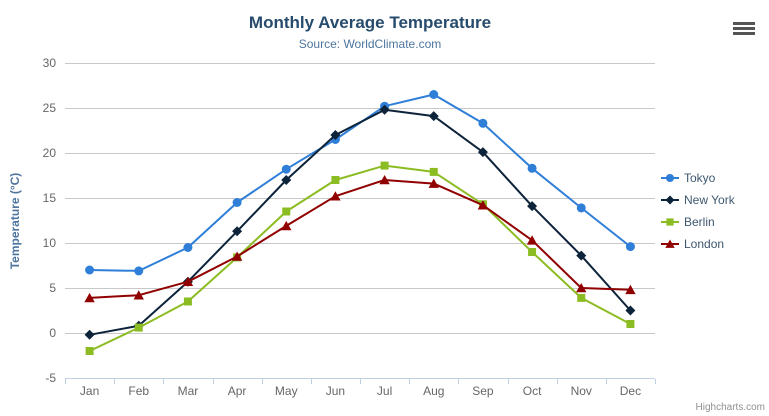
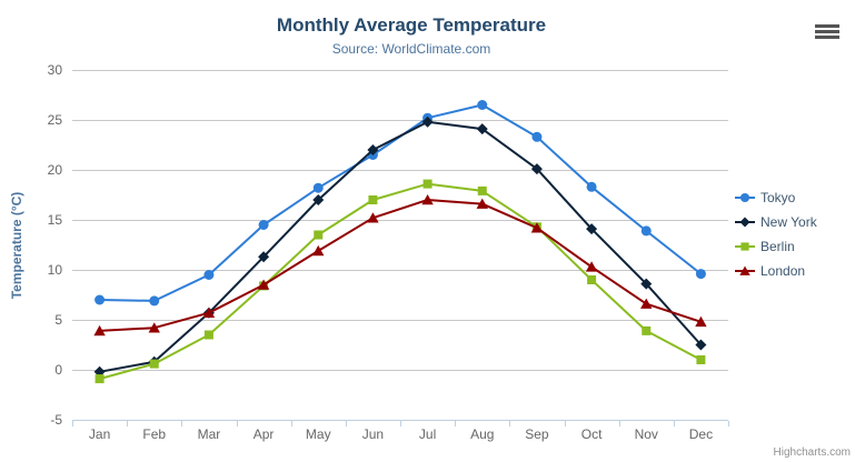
Berlin/Jan: -2 -> -1
London/Nov: 5 -> 7
